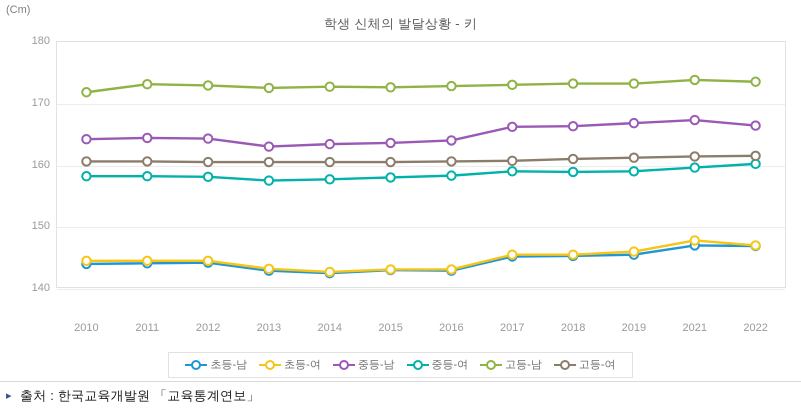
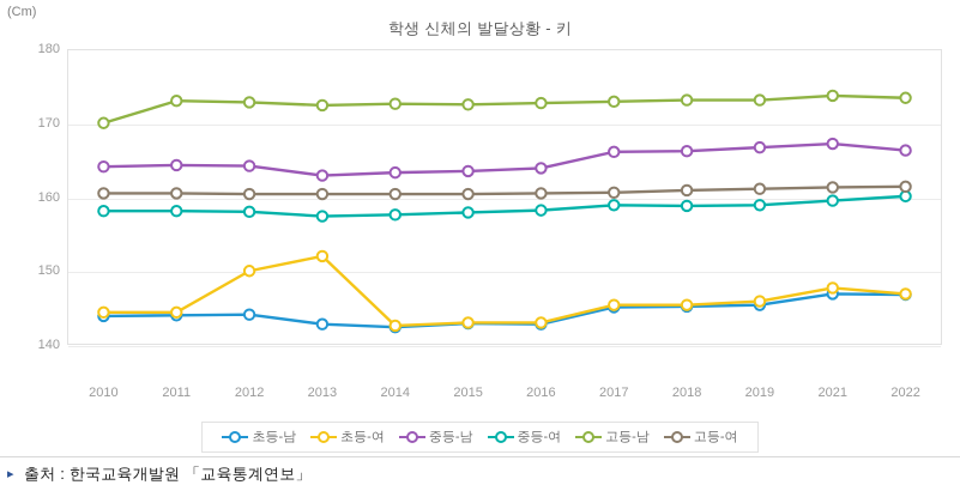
고등-남/2010: 172 -> 170
초등-여/2012: 144 -> 150
초등-여/2013: 143 -> 152
